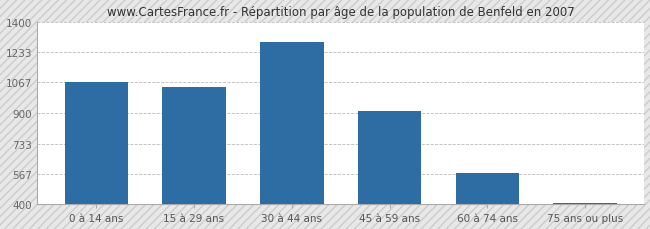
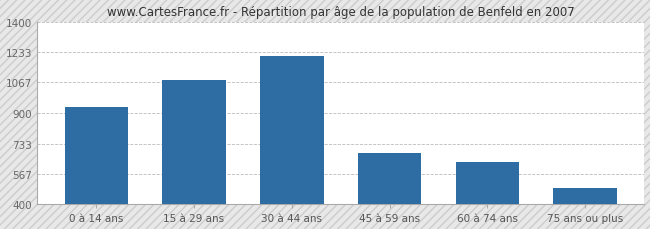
0 à 14 ans: 1070 -> 930
15 à 29 ans: 1040 -> 1080
30 à 44 ans: 1290 -> 1210
45 à 59 ans: 910 -> 680
60 à 74 ans: 570 -> 630
75 ans ou plus: 410 -> 490
